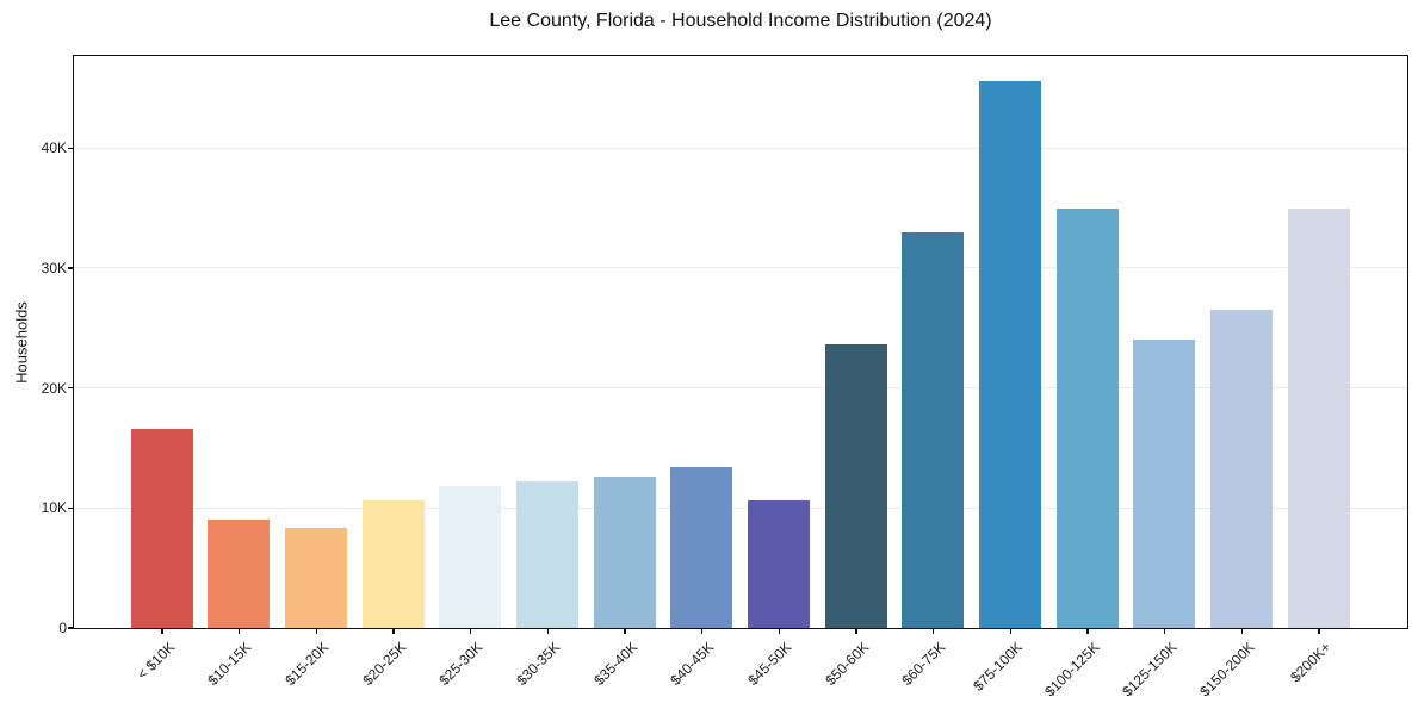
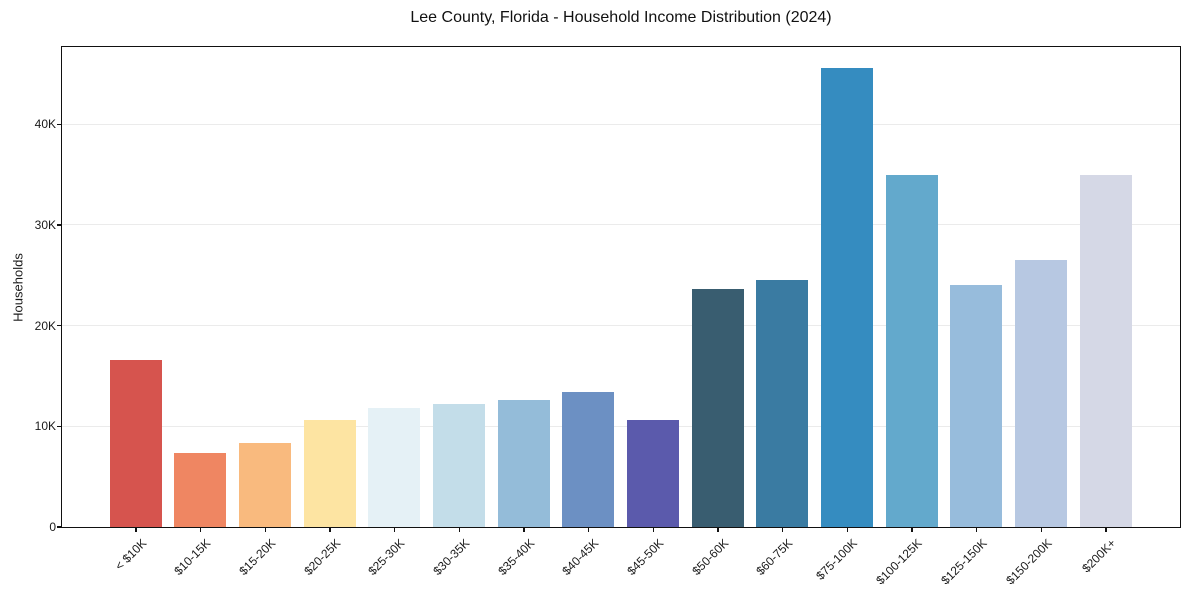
$10-15K: 9.0K -> 7.3K
$60-75K: 33.0K -> 24.5K
